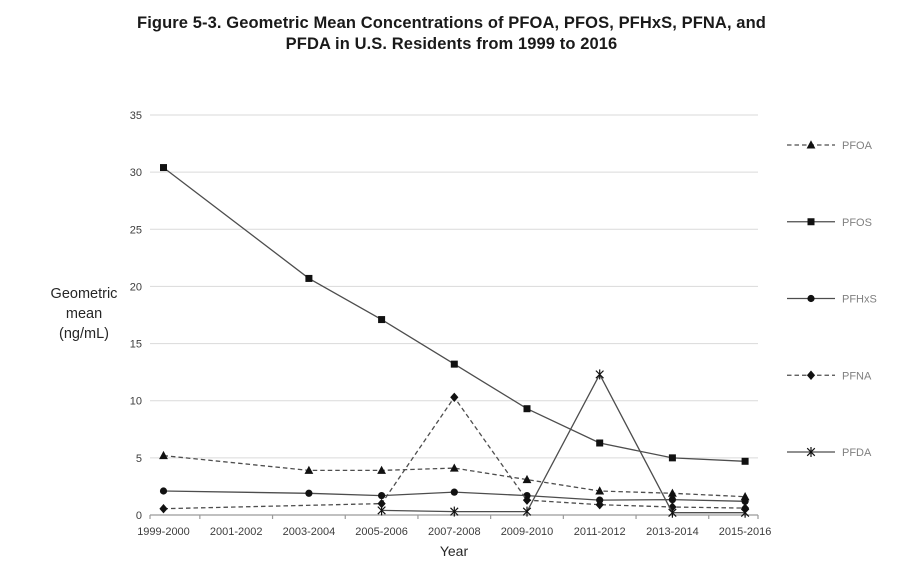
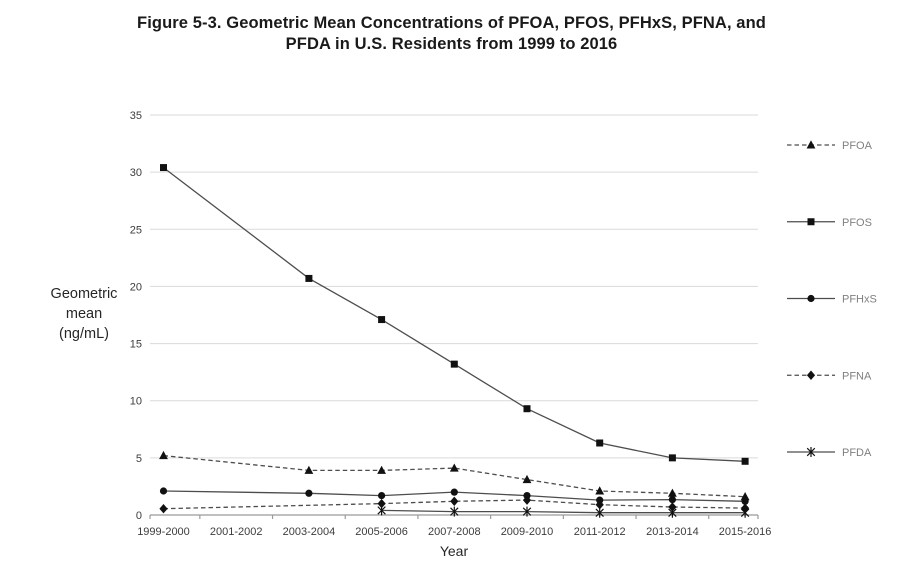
PFNA/2007-2008: 10.3 -> 1.2
PFDA/2011-2012: 12.3 -> 0.2
